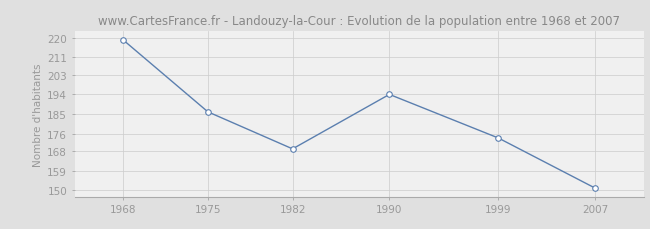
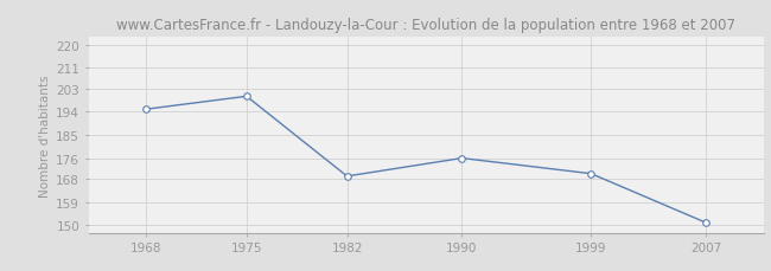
1968: 219 -> 195
1975: 186 -> 200
1990: 194 -> 176
1999: 174 -> 170
